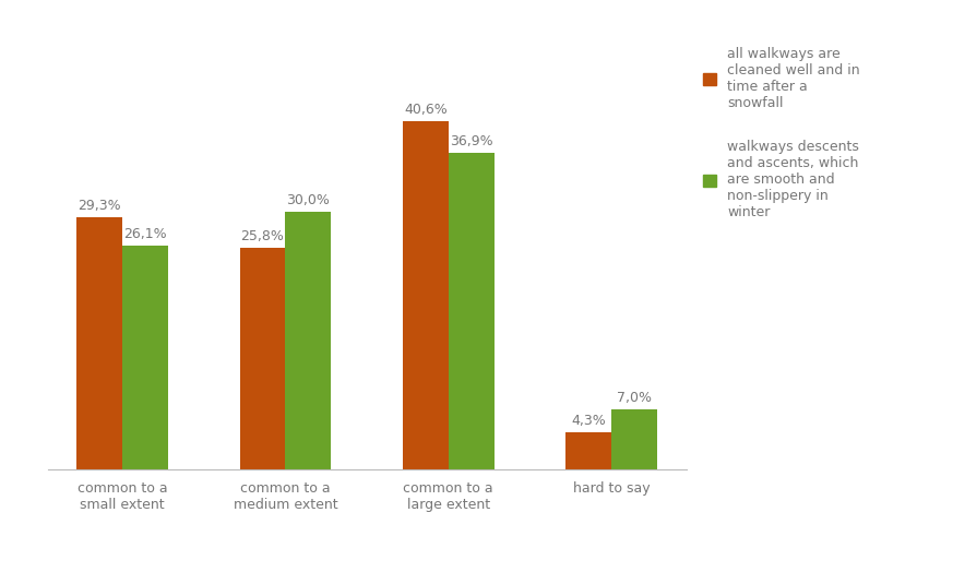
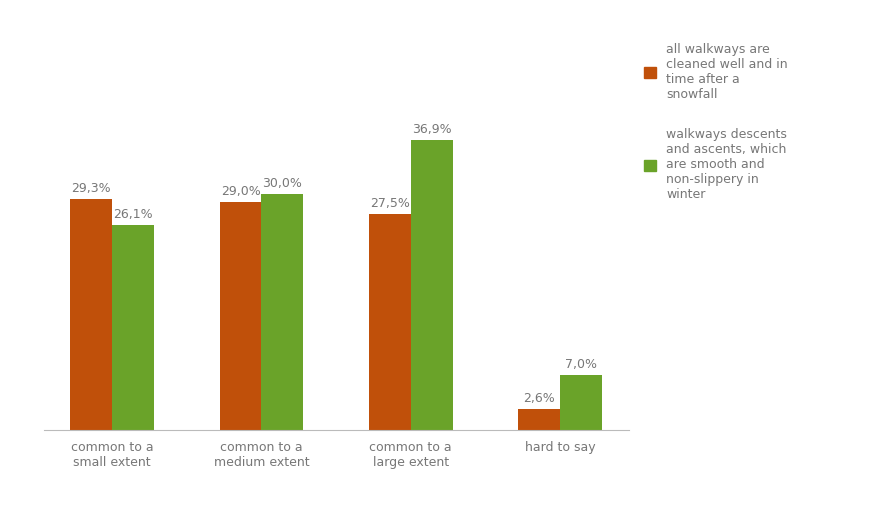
all walkways are cleaned well and in time after a snowfall/common to a medium extent: 25,8% -> 29,0%
all walkways are cleaned well and in time after a snowfall/common to a large extent: 40,6% -> 27,5%
all walkways are cleaned well and in time after a snowfall/hard to say: 4,3% -> 2,6%
